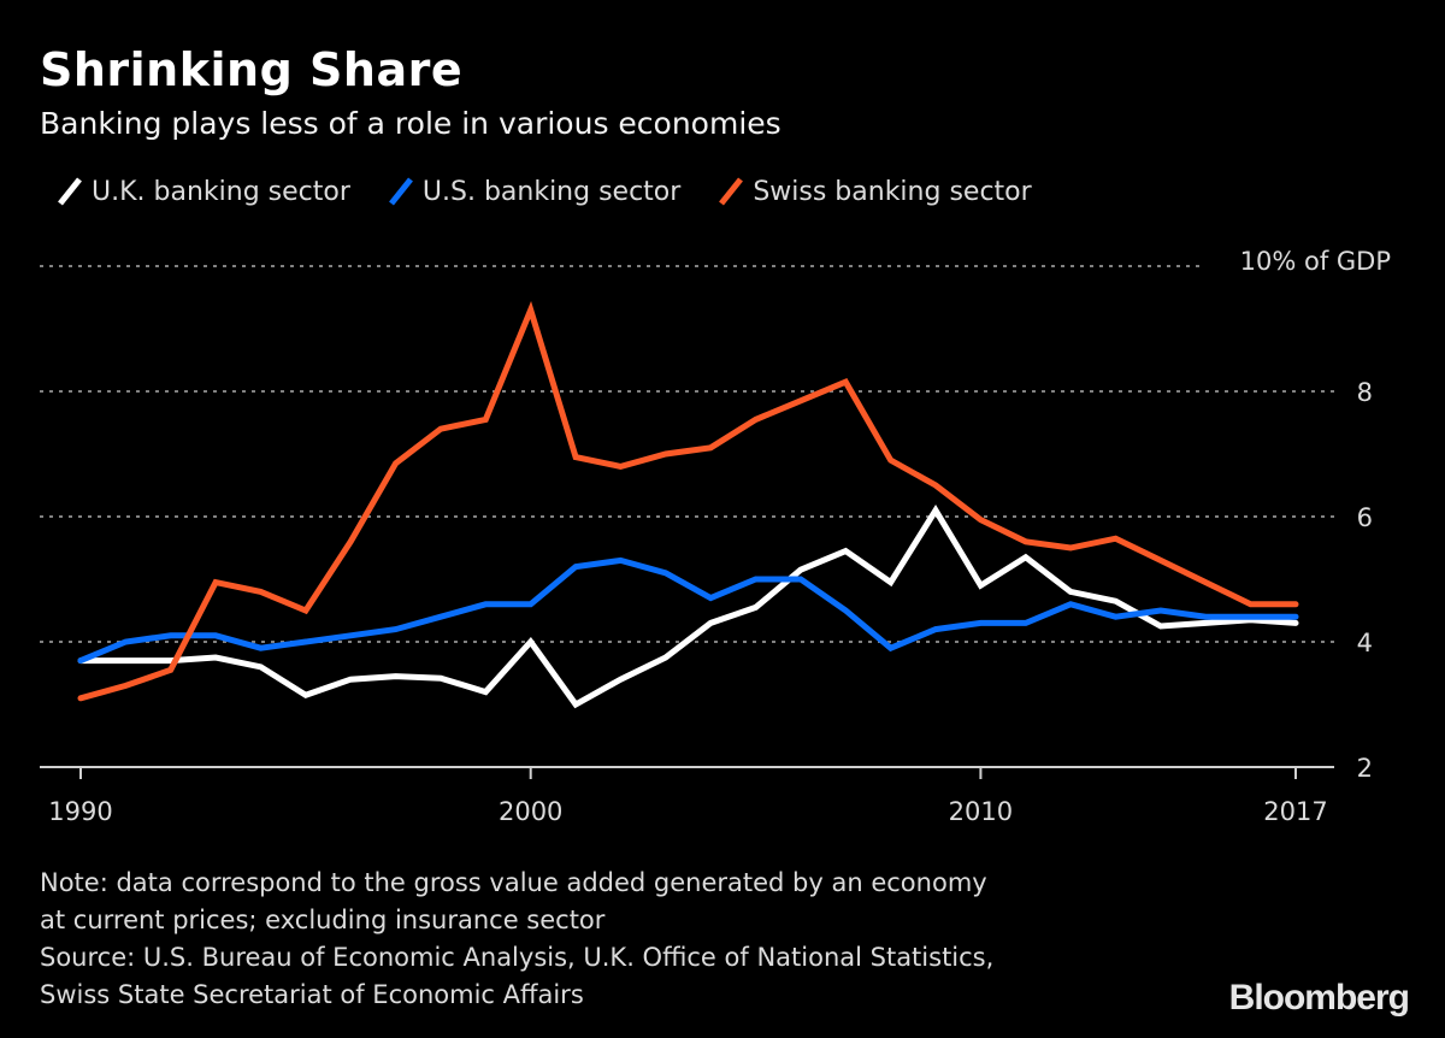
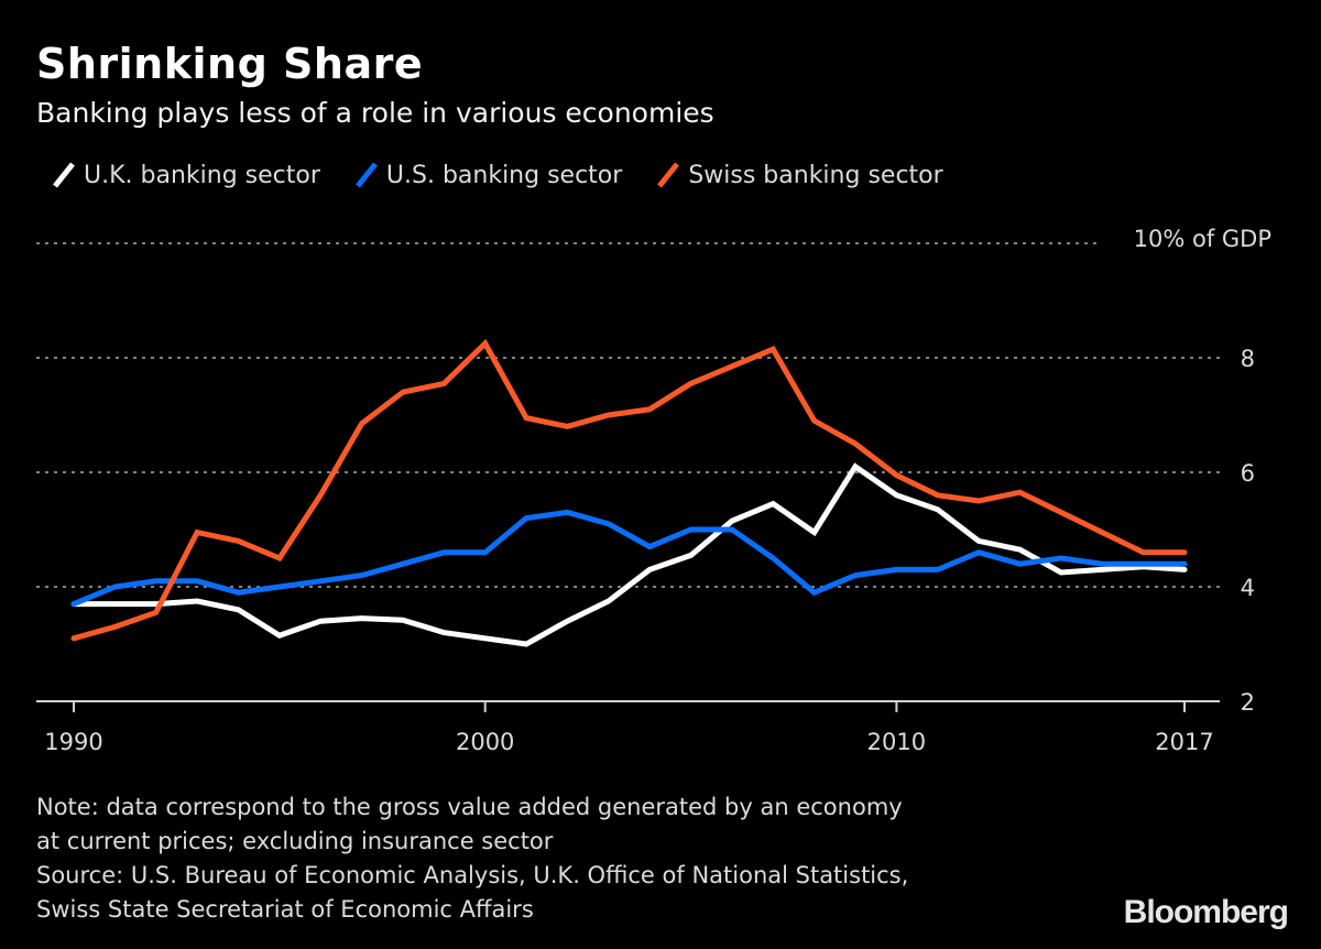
U.K. banking sector/2000: 4.0 -> 3.1
Swiss banking sector/2000: 9.3 -> 8.2
U.K. banking sector/2010: 4.9 -> 5.6
